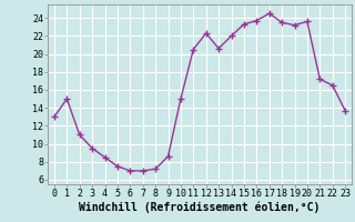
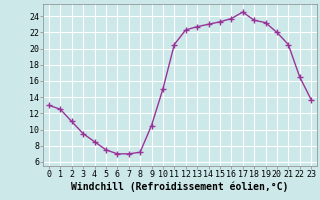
1: 15.0 -> 12.5
9: 8.6 -> 10.5
13: 20.6 -> 22.7
14: 22.0 -> 23.0
20: 23.6 -> 22.0
21: 17.2 -> 20.5
